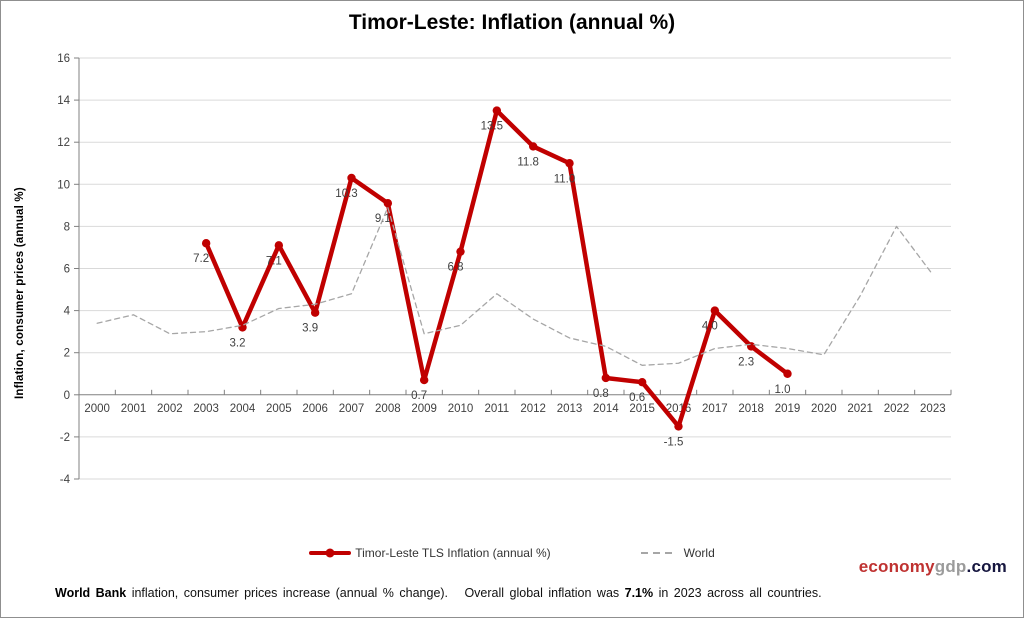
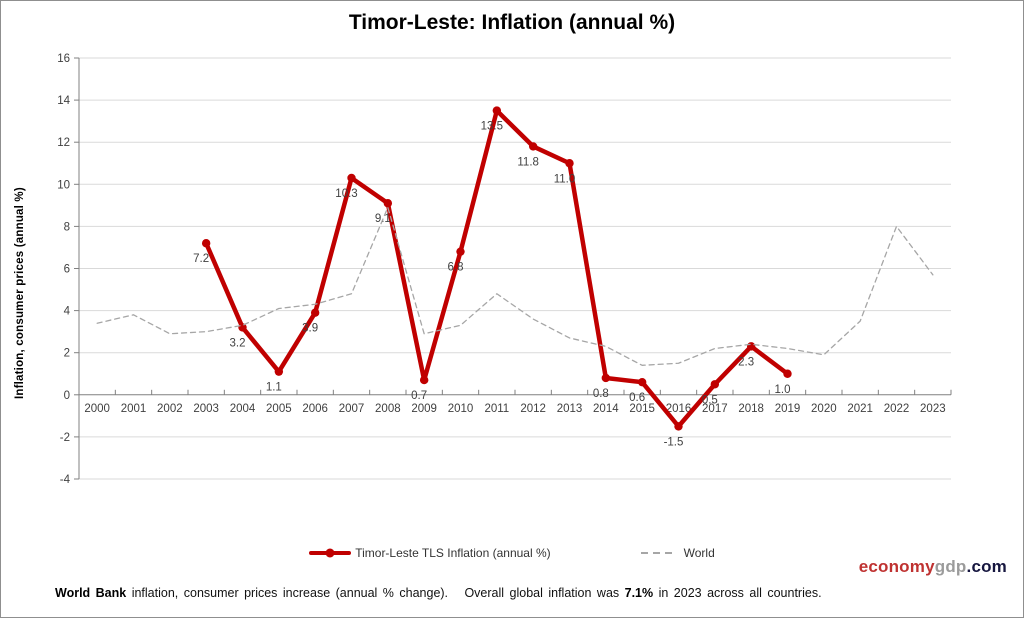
Timor-Leste TLS Inflation (annual %)/2005: 7.1 -> 1.1
Timor-Leste TLS Inflation (annual %)/2017: 4.0 -> 0.5
World/2021: 4.7 -> 3.5
